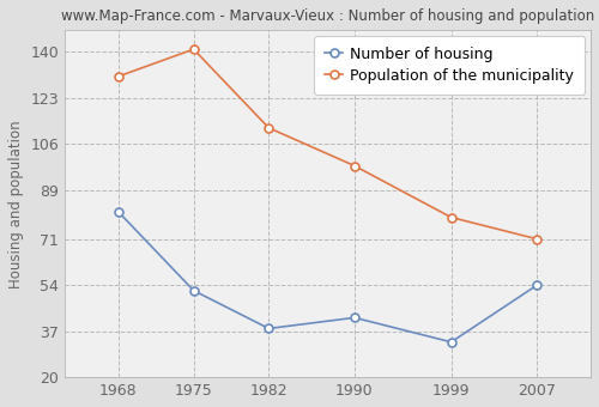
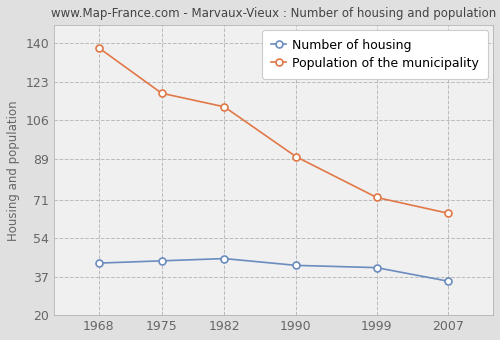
Number of housing/1968: 81 -> 43
Population of the municipality/1968: 131 -> 138
Number of housing/1975: 52 -> 44
Population of the municipality/1975: 141 -> 118
Number of housing/1982: 38 -> 45
Population of the municipality/1990: 98 -> 90
Number of housing/1999: 33 -> 41
Population of the municipality/1999: 79 -> 72
Number of housing/2007: 54 -> 35
Population of the municipality/2007: 71 -> 65
